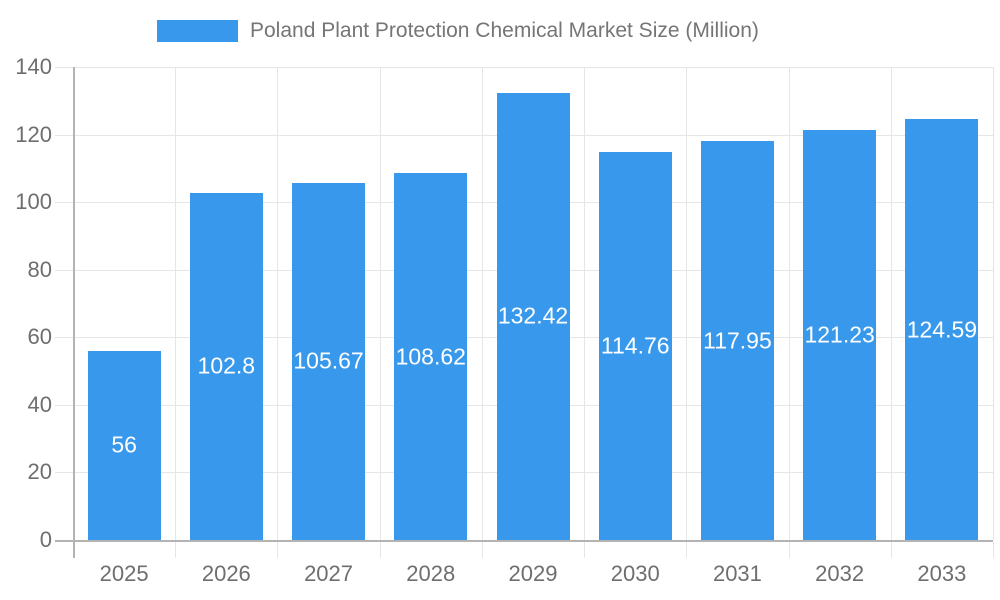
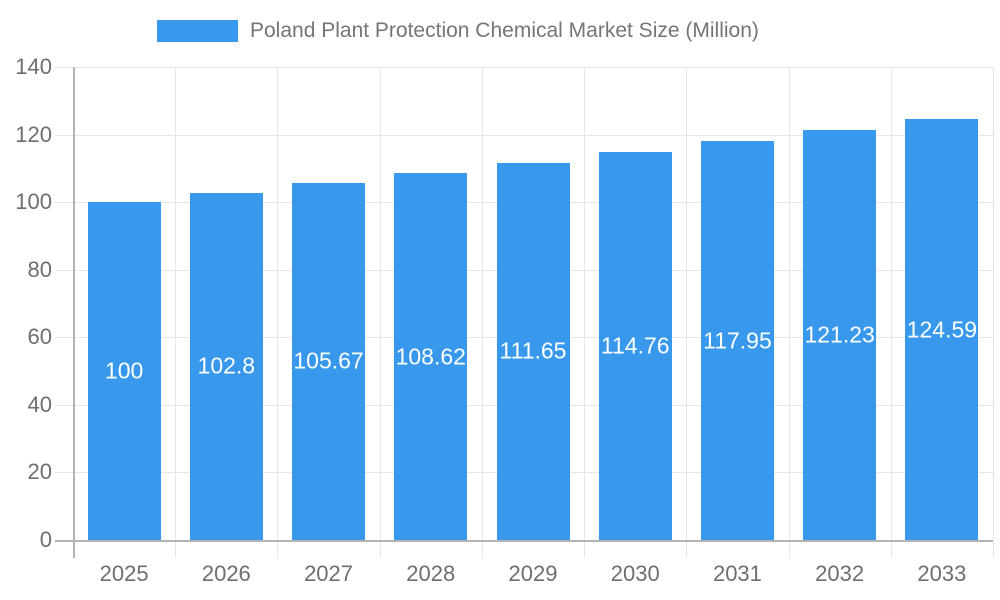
2025: 56 -> 100
2029: 132.42 -> 111.65
